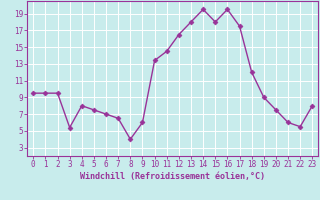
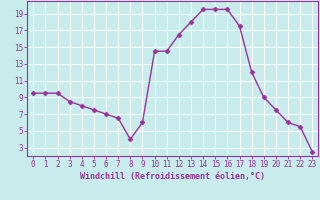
3: 5.4 -> 8.5
10: 13.4 -> 14.5
15: 18.0 -> 19.5
23: 8.0 -> 2.5
